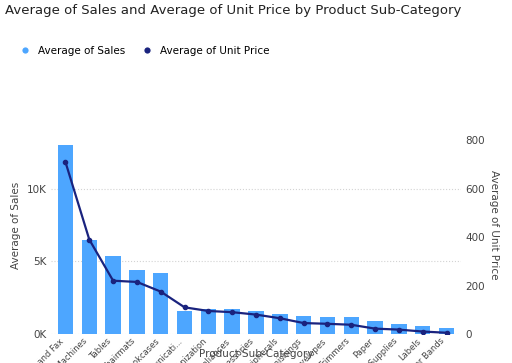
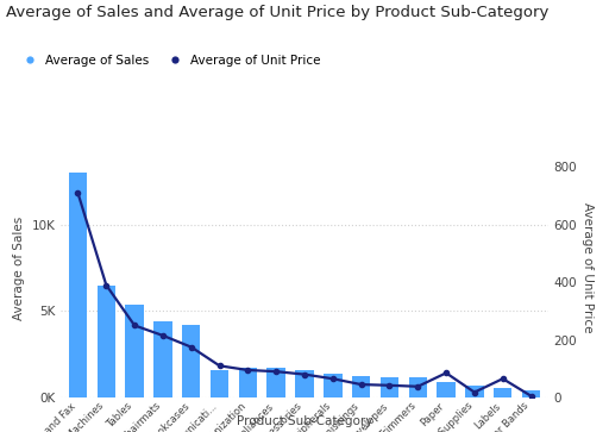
Average of Unit Price/Tables: 220 -> 250
Average of Unit Price/Paper: 22 -> 85
Average of Unit Price/Labels: 10 -> 65
